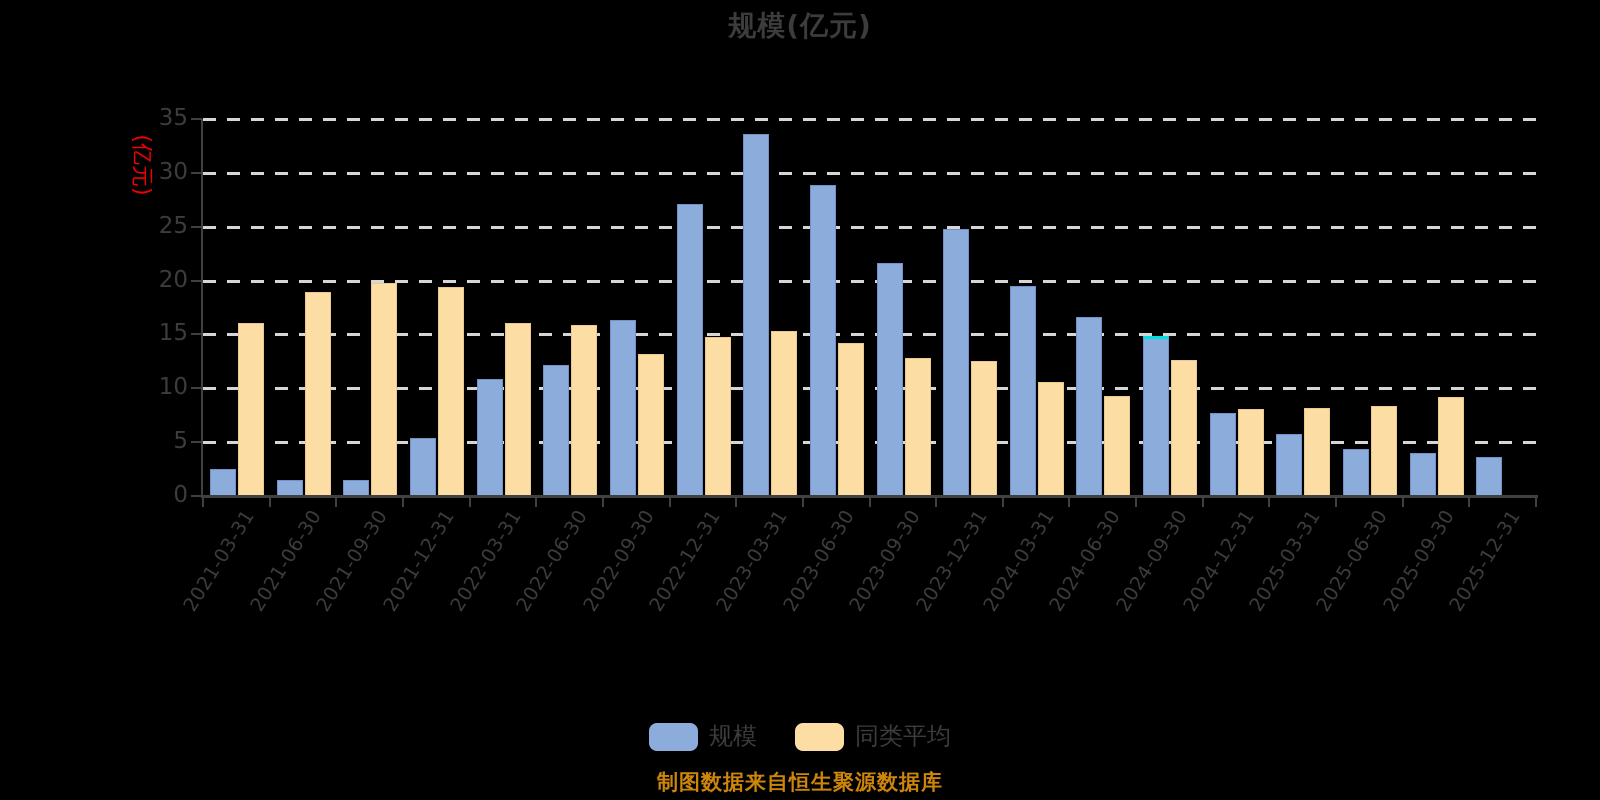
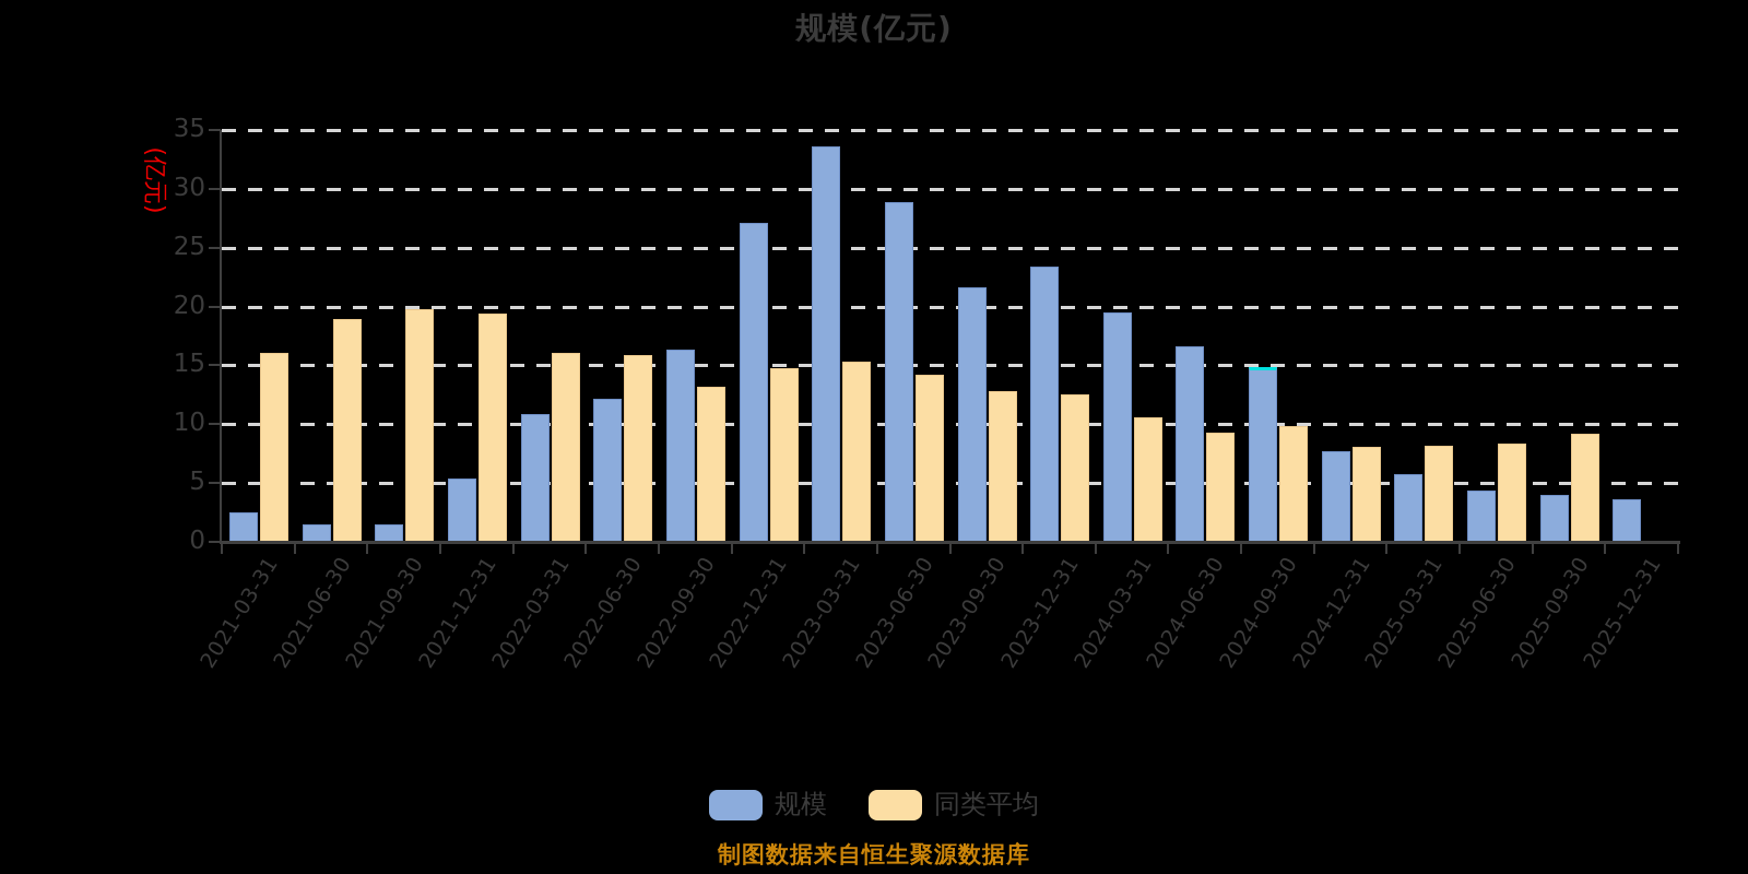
规模/2023-12-31: 24.8 -> 23.4
同类平均/2024-09-30: 12.6 -> 9.8
